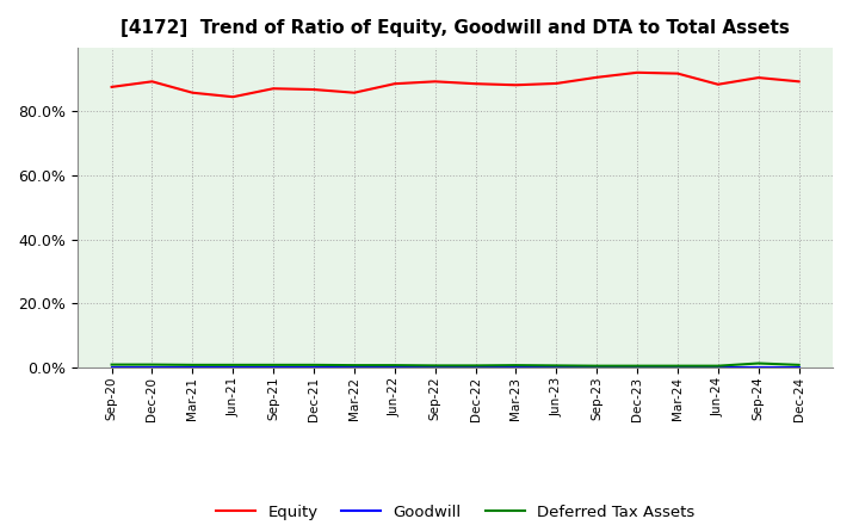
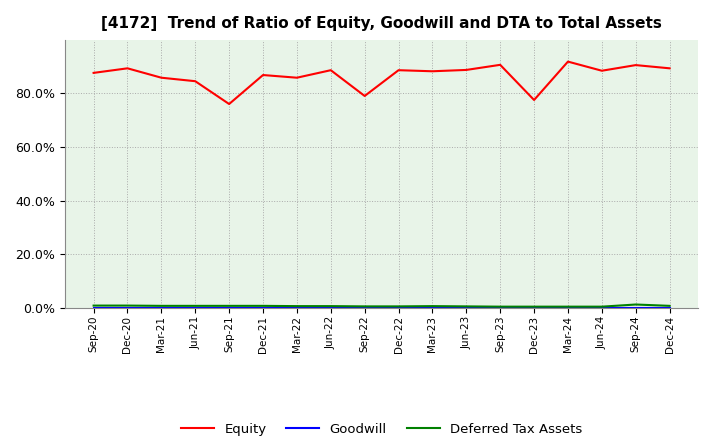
Equity/Sep-21: 87.1% -> 76.0%
Equity/Sep-22: 89.3% -> 79.0%
Equity/Dec-23: 92.1% -> 77.5%
